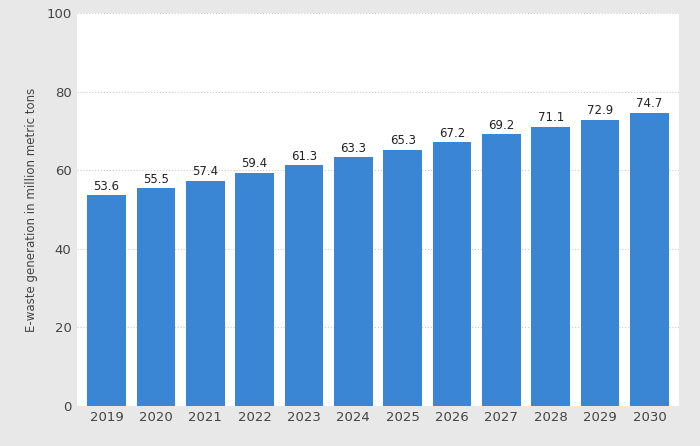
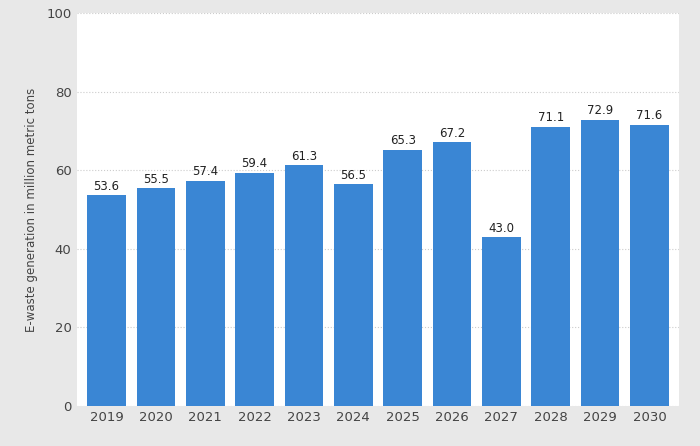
2024: 63.3 -> 56.5
2027: 69.2 -> 43.0
2030: 74.7 -> 71.6
